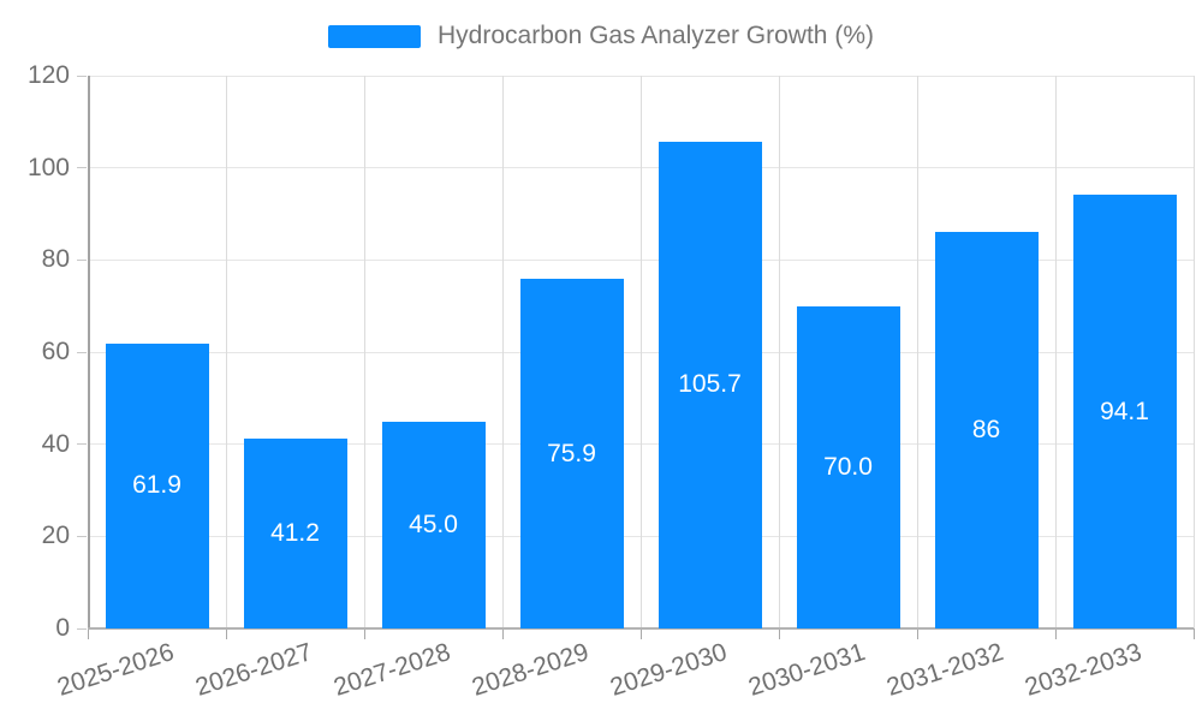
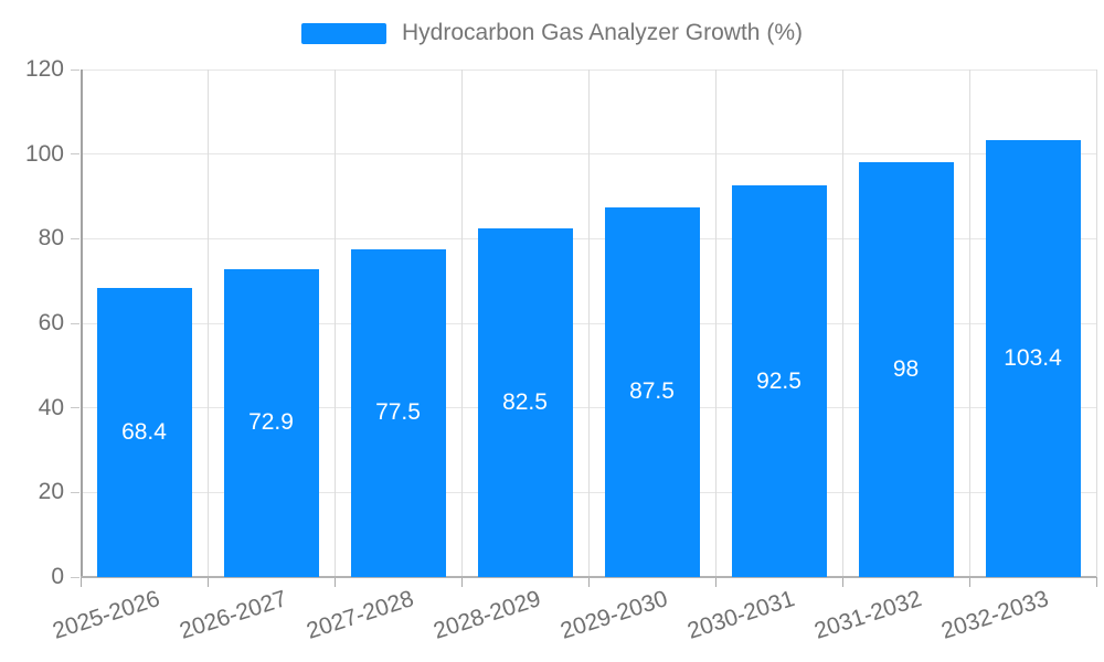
2025-2026: 61.9 -> 68.4
2026-2027: 41.2 -> 72.9
2027-2028: 45.0 -> 77.5
2028-2029: 75.9 -> 82.5
2029-2030: 105.7 -> 87.5
2030-2031: 70.0 -> 92.5
2031-2032: 86 -> 98
2032-2033: 94.1 -> 103.4
